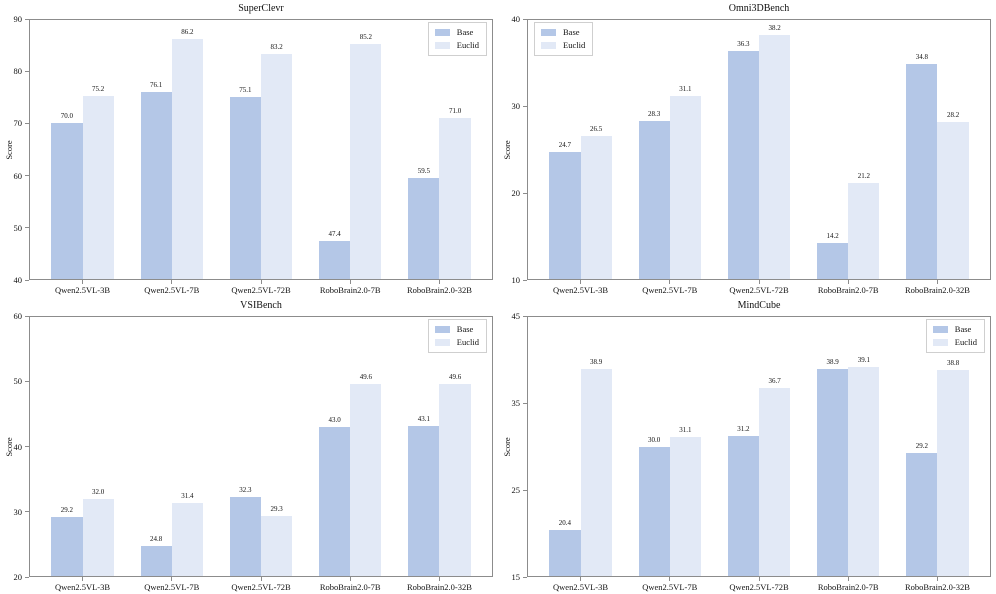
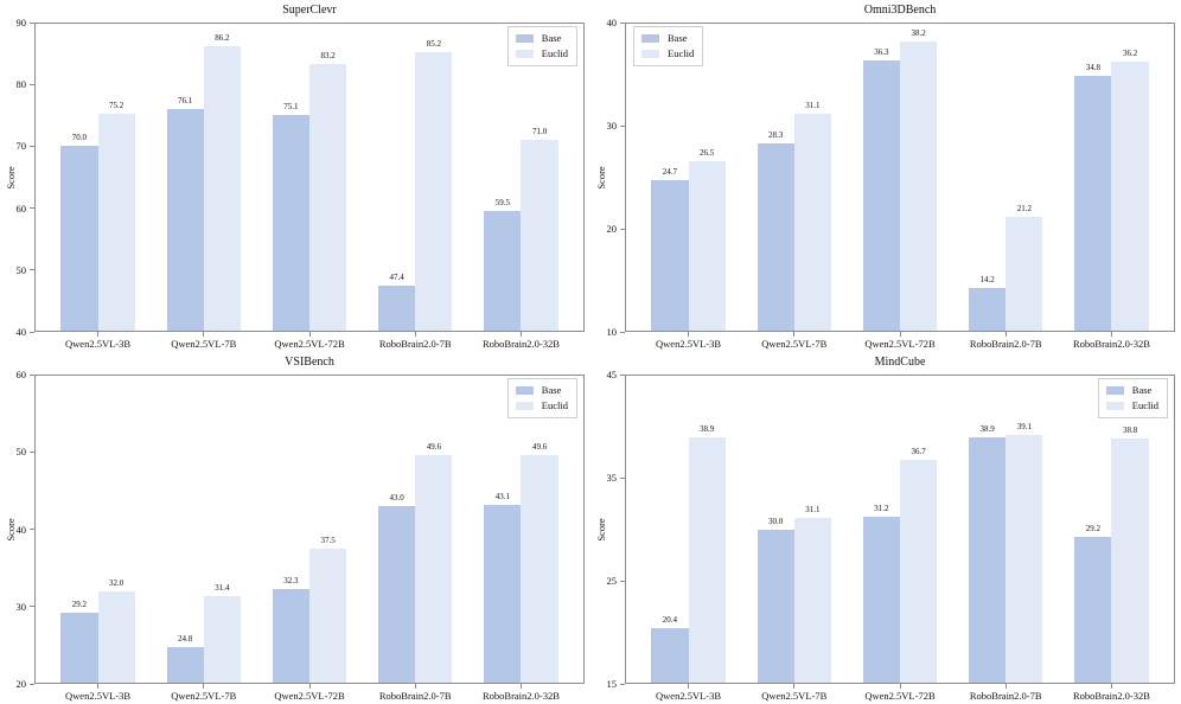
Omni3DBench/Euclid/RoboBrain2.0-32B: 28.2 -> 36.2
VSIBench/Euclid/Qwen2.5VL-72B: 29.3 -> 37.5
